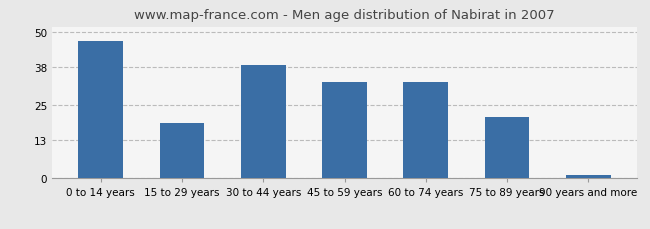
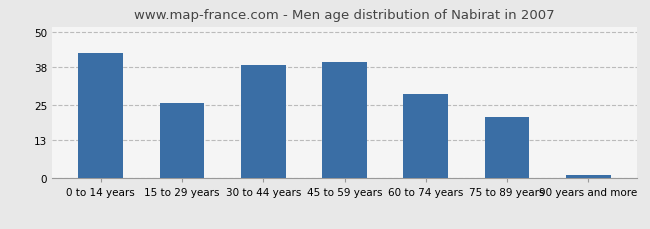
0 to 14 years: 47 -> 43
15 to 29 years: 19 -> 26
45 to 59 years: 33 -> 40
60 to 74 years: 33 -> 29
